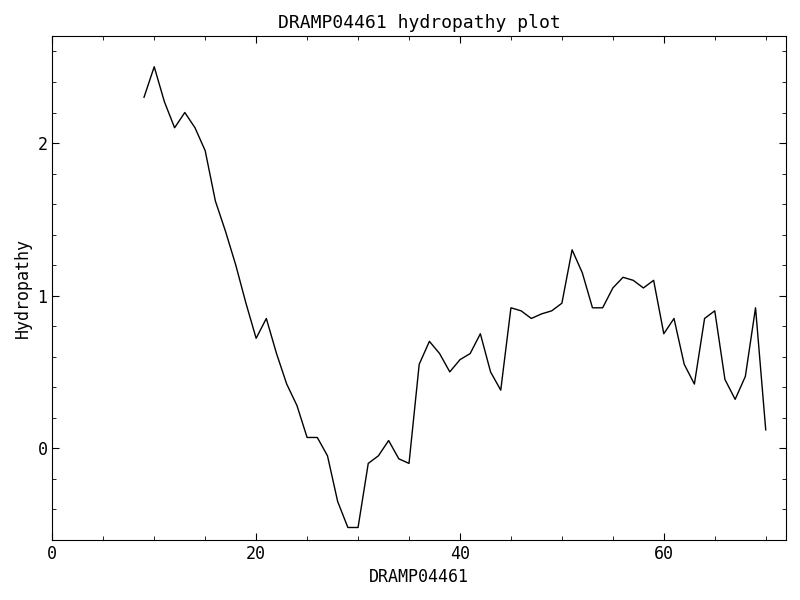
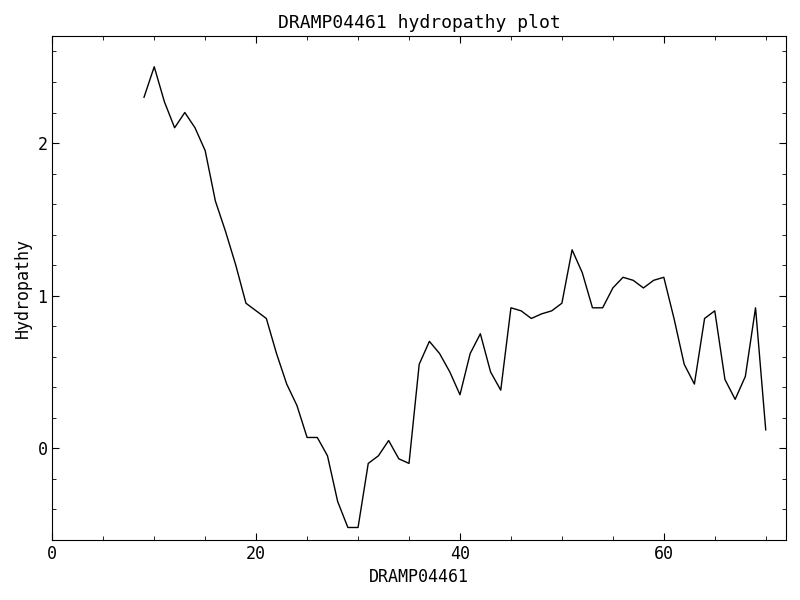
20: 0.72 -> 0.90
40: 0.58 -> 0.35
60: 0.75 -> 1.12
